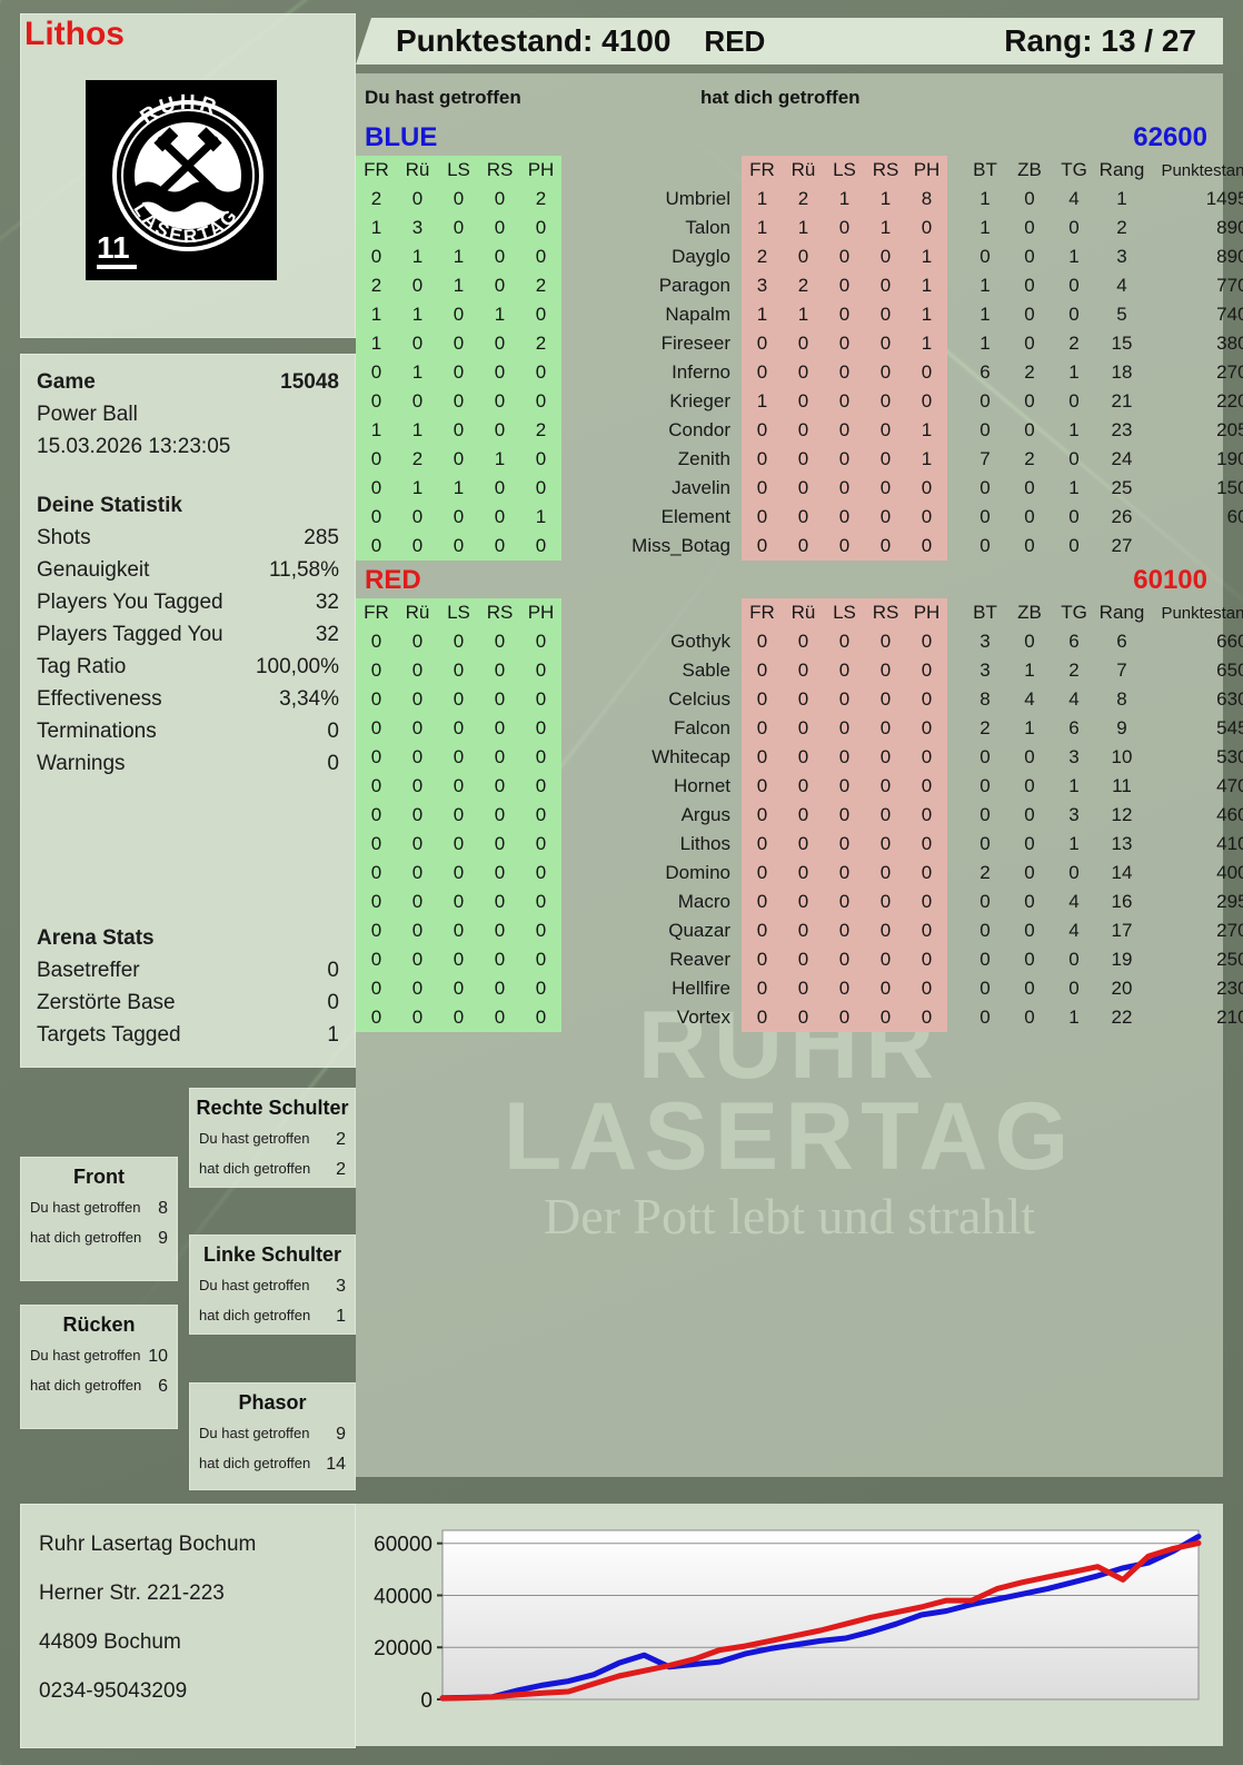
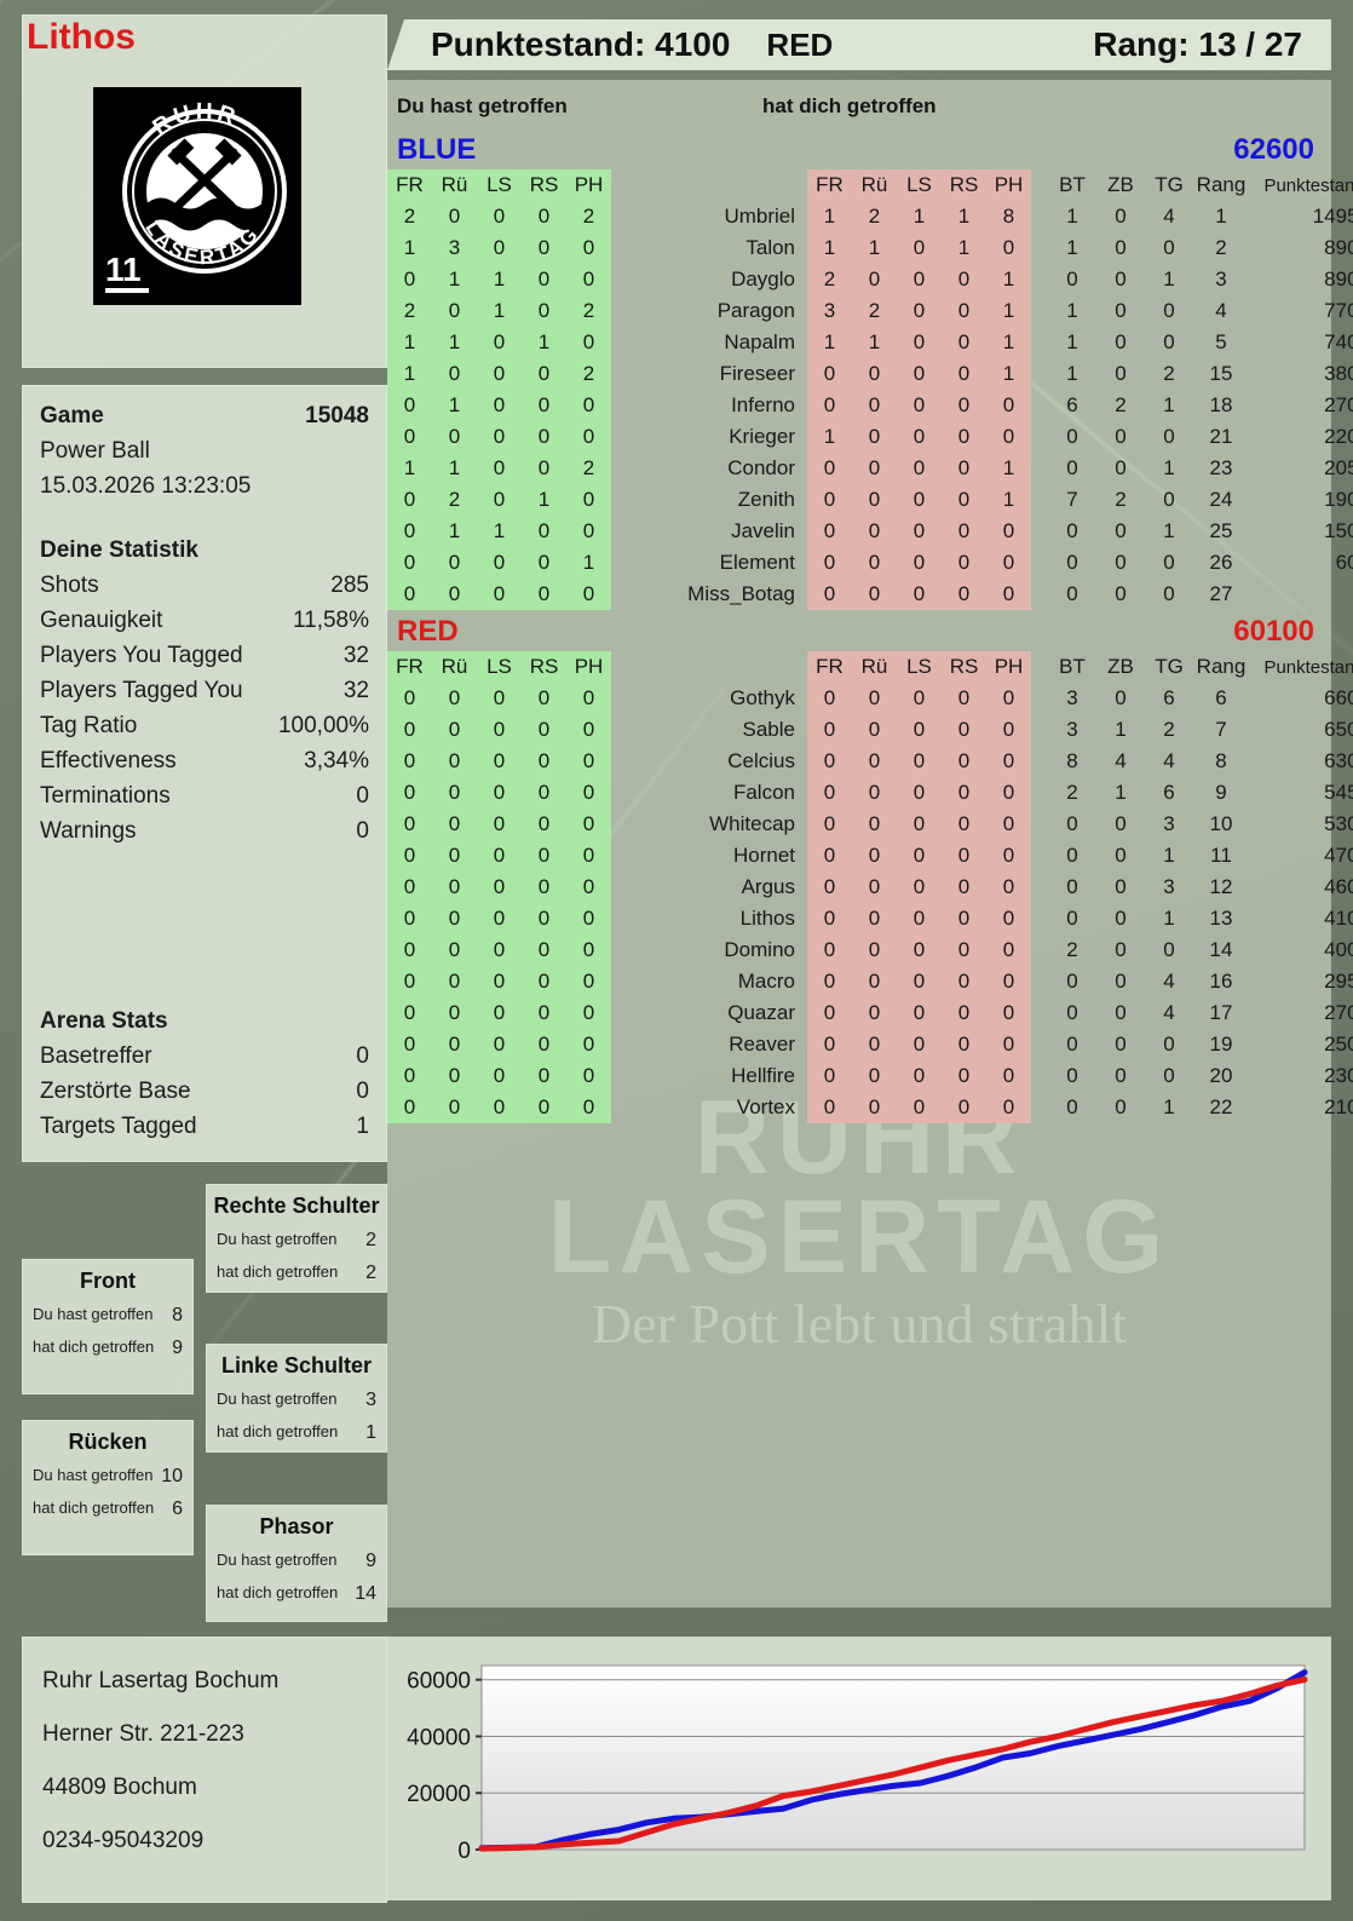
BLUE/7: 14000 -> 11000
BLUE/8: 17000 -> 12000
RED/21: 38000 -> 40000
RED/27: 46000 -> 52000
